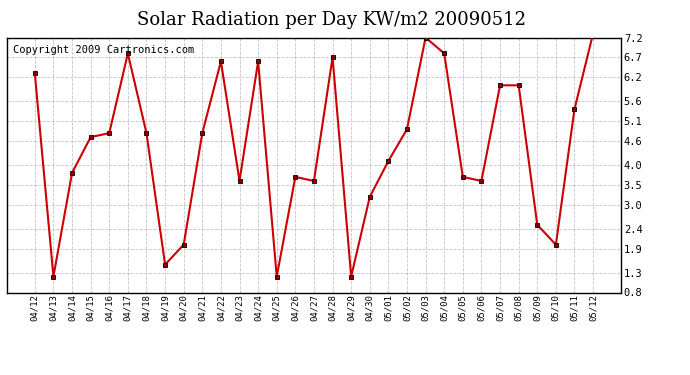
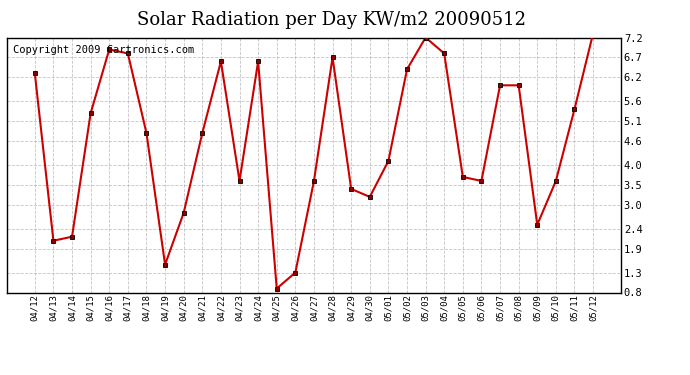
04/13: 1.2 -> 2.1
04/14: 3.8 -> 2.2
04/15: 4.7 -> 5.3
04/16: 4.8 -> 6.9
04/20: 2.0 -> 2.8
04/25: 1.2 -> 0.9
04/26: 3.7 -> 1.3
04/29: 1.2 -> 3.4
05/02: 4.9 -> 6.4
05/10: 2.0 -> 3.6
